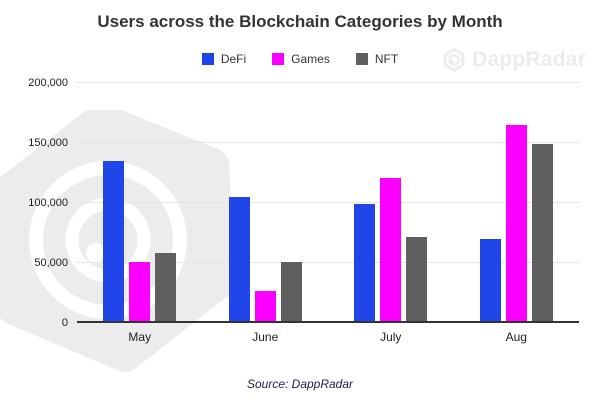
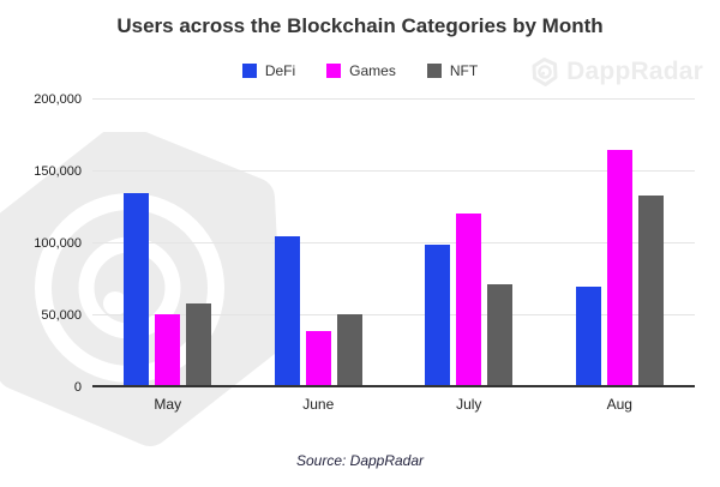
Games/June: 27000 -> 39000
NFT/Aug: 149000 -> 133000
